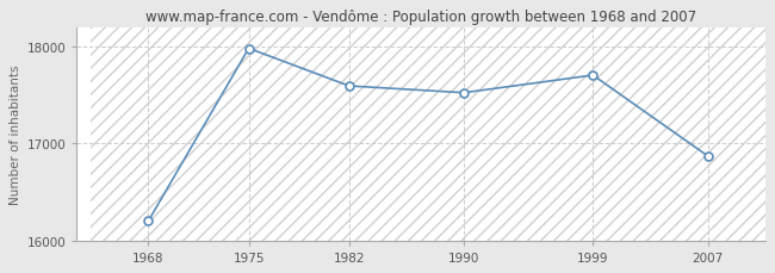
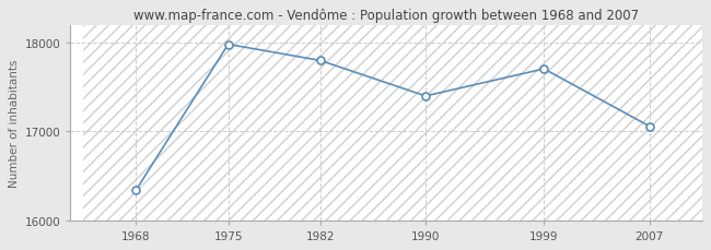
1968: 16200 -> 16340
1982: 17600 -> 17800
1990: 17520 -> 17400
2007: 16870 -> 17060
